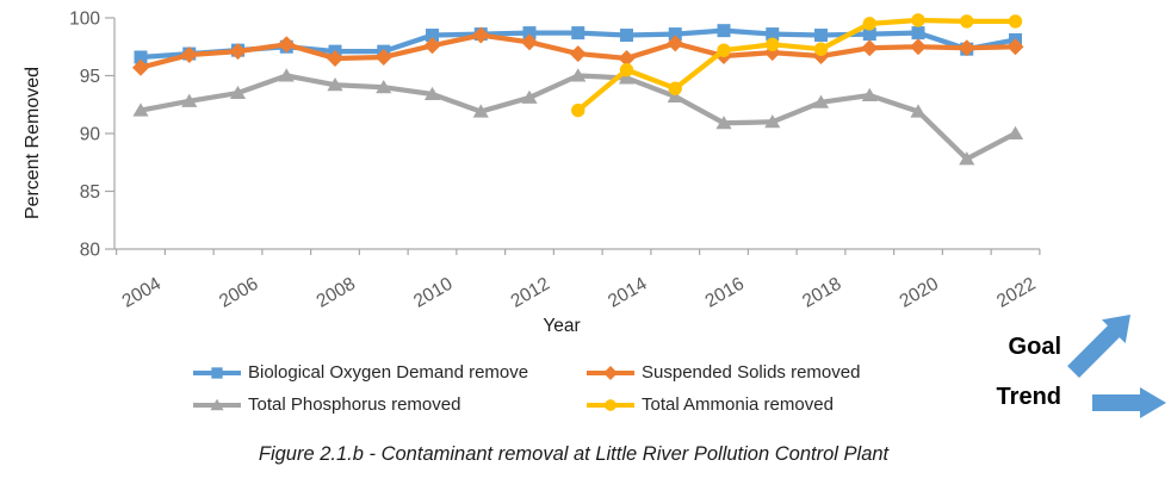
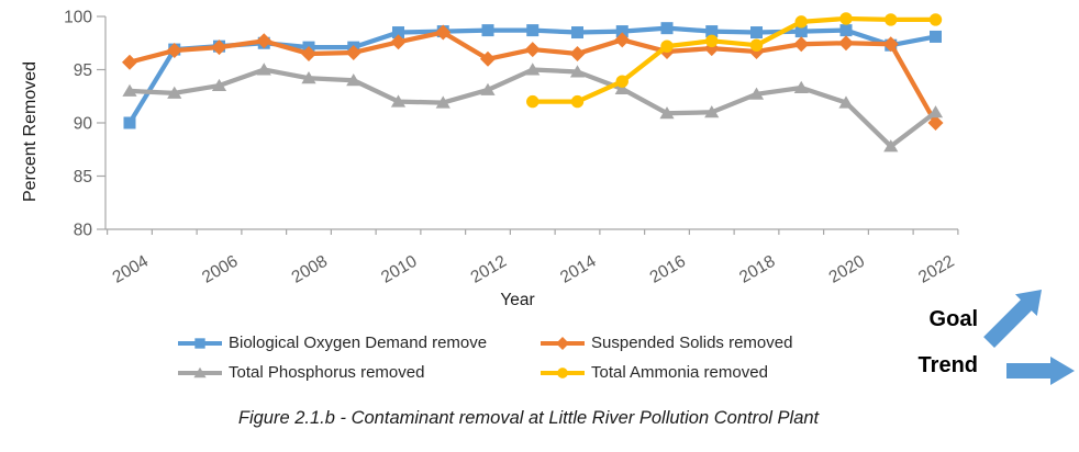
Biological Oxygen Demand remove/2004: 97 -> 90
Total Phosphorus removed/2004: 92 -> 93
Total Phosphorus removed/2010: 93 -> 92
Suspended Solids removed/2012: 98 -> 96
Total Ammonia removed/2014: 96 -> 92
Suspended Solids removed/2022: 98 -> 90
Total Phosphorus removed/2022: 90 -> 91
